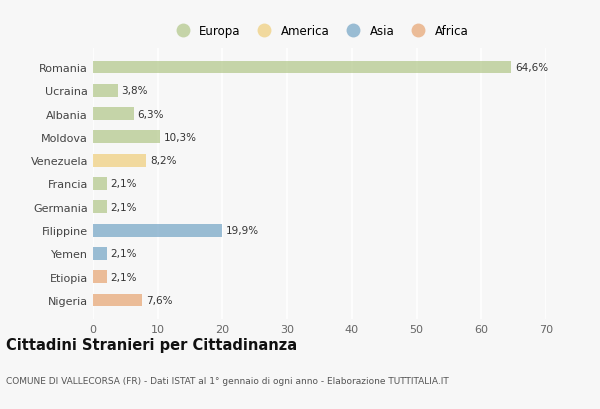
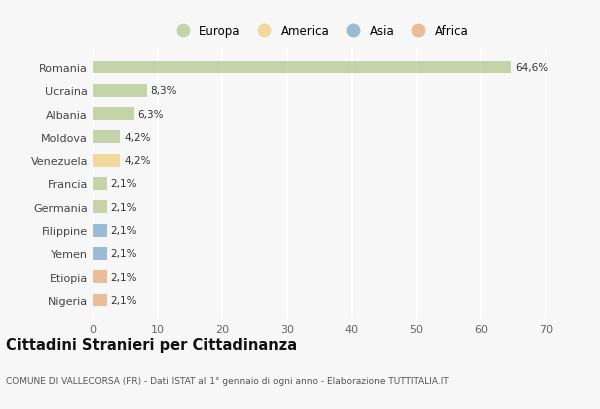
Ucraina: 3,8% -> 8,3%
Moldova: 10,3% -> 4,2%
Venezuela: 8,2% -> 4,2%
Filippine: 19,9% -> 2,1%
Nigeria: 7,6% -> 2,1%
